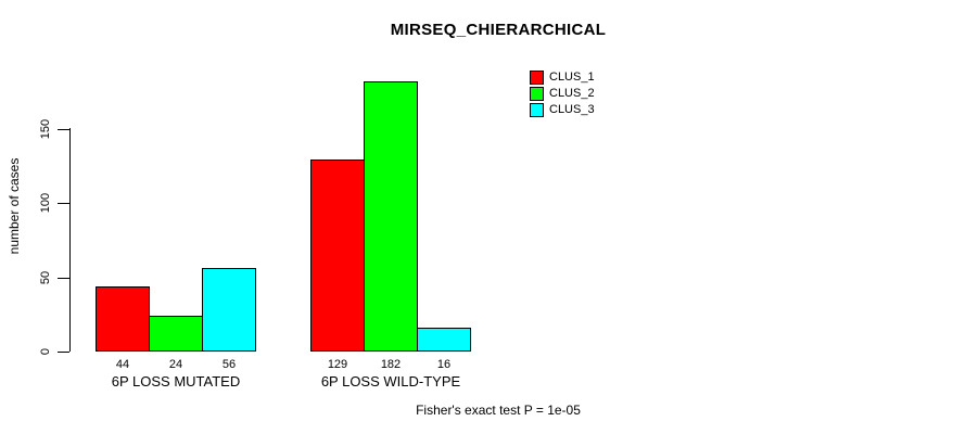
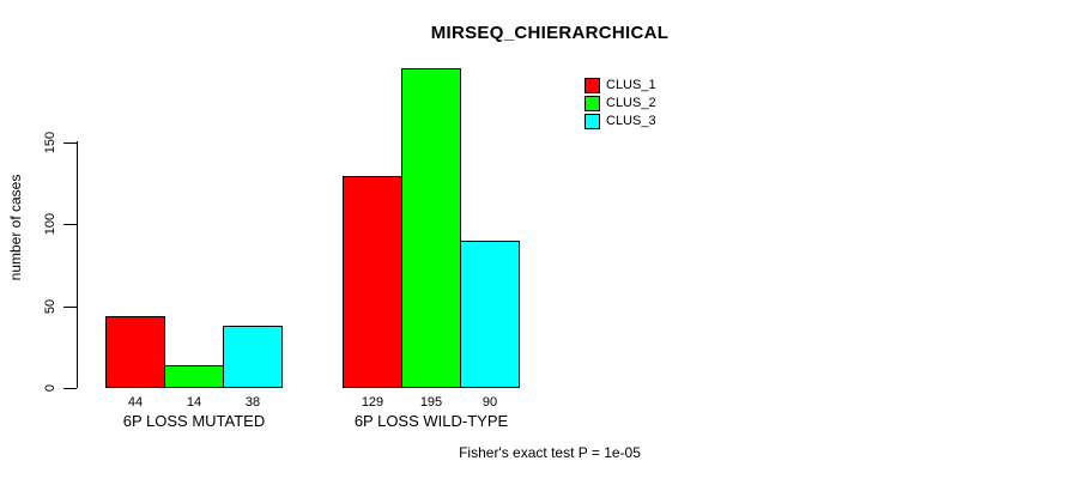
CLUS_2/6P LOSS MUTATED: 24 -> 14
CLUS_3/6P LOSS MUTATED: 56 -> 38
CLUS_2/6P LOSS WILD-TYPE: 182 -> 195
CLUS_3/6P LOSS WILD-TYPE: 16 -> 90
